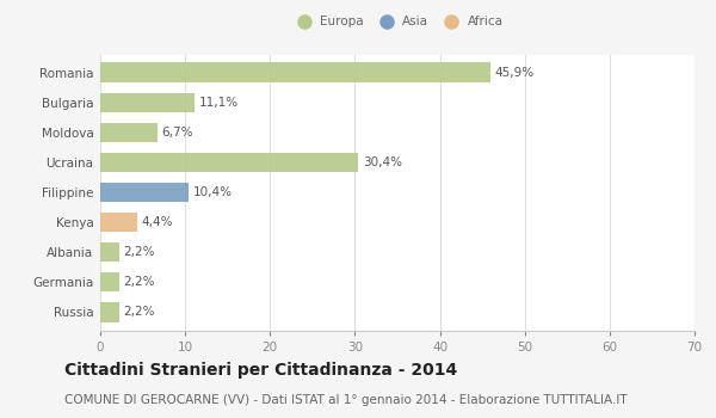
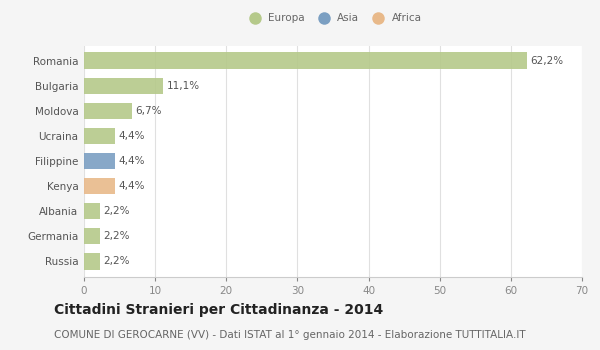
Romania: 45,9% -> 62,2%
Ucraina: 30,4% -> 4,4%
Filippine: 10,4% -> 4,4%
